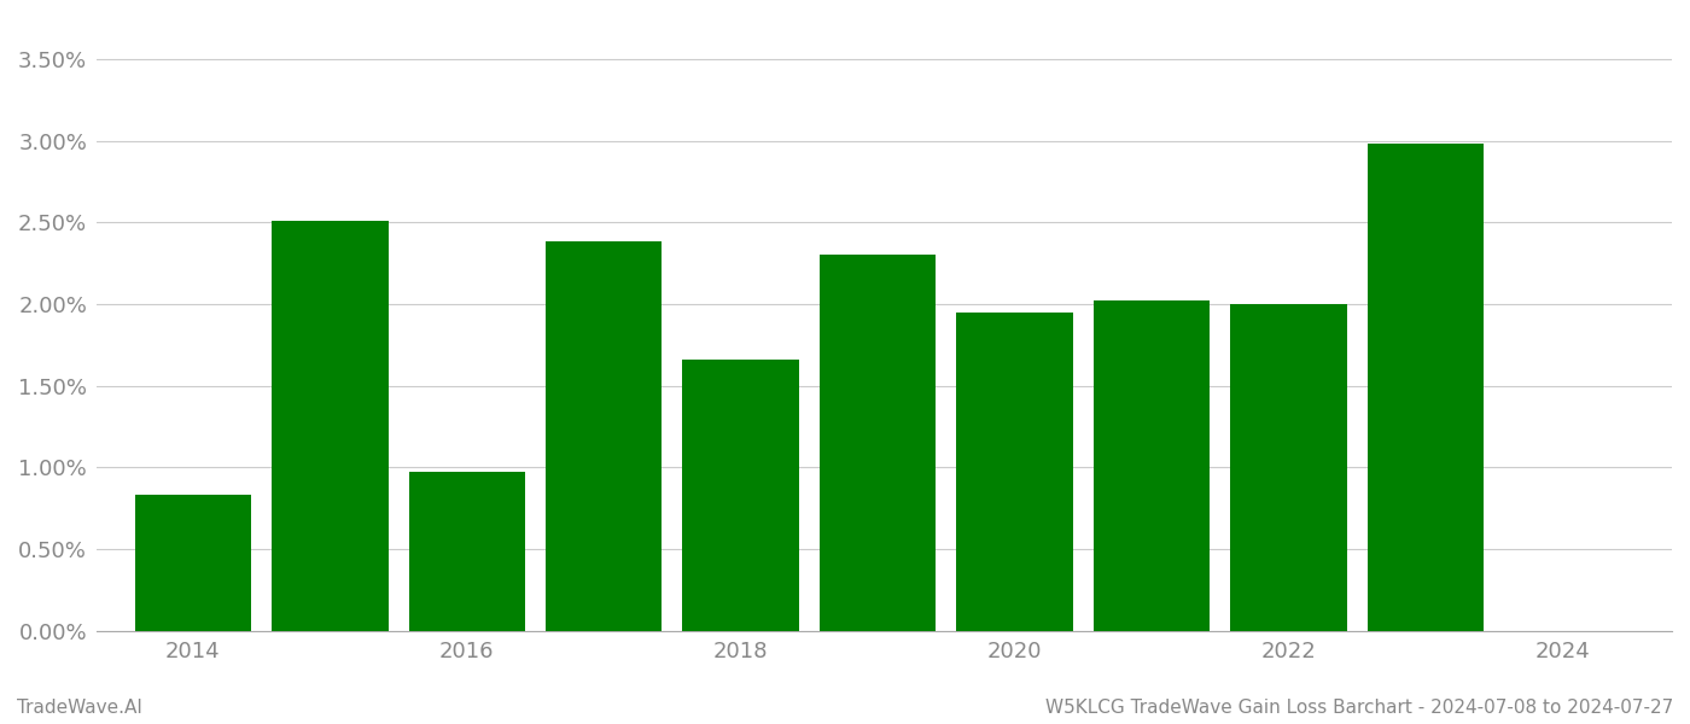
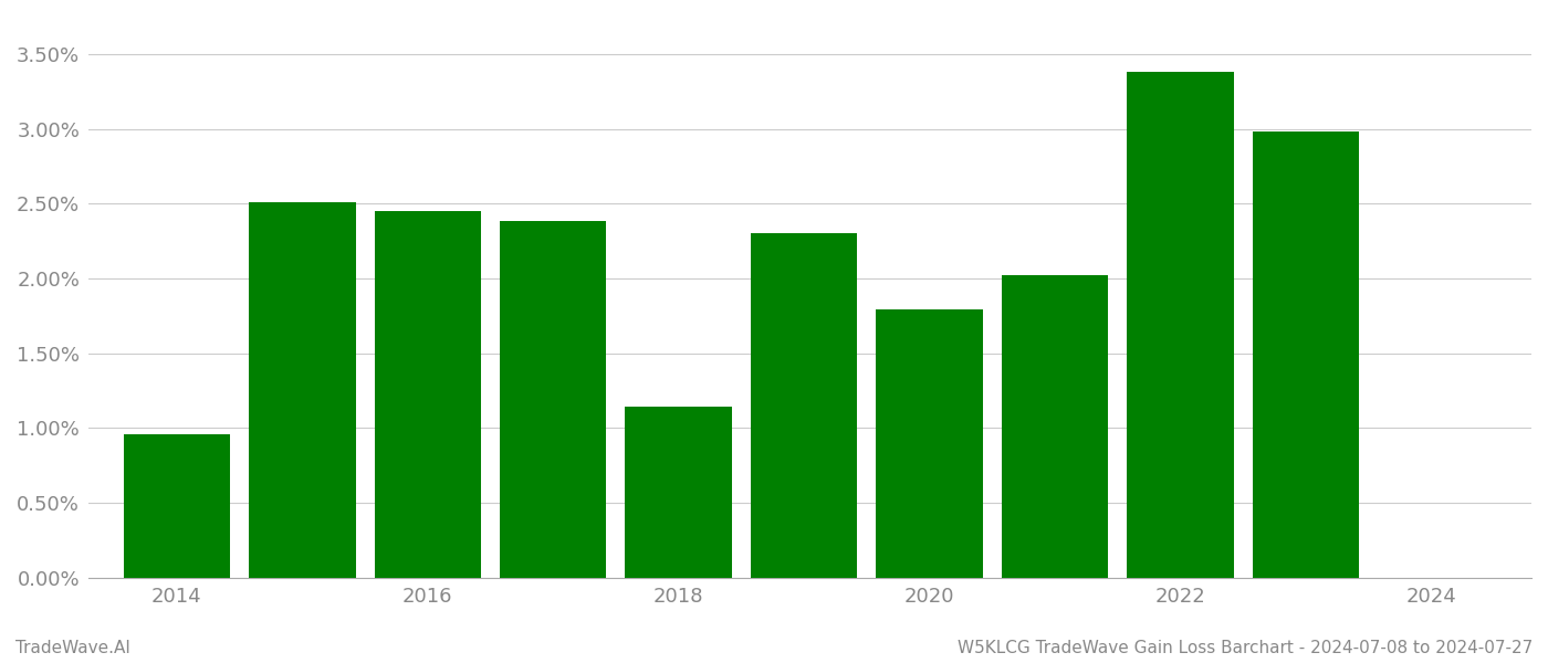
2014: 0.83% -> 0.96%
2016: 0.97% -> 2.45%
2018: 1.66% -> 1.14%
2020: 1.95% -> 1.79%
2022: 2.00% -> 3.38%
